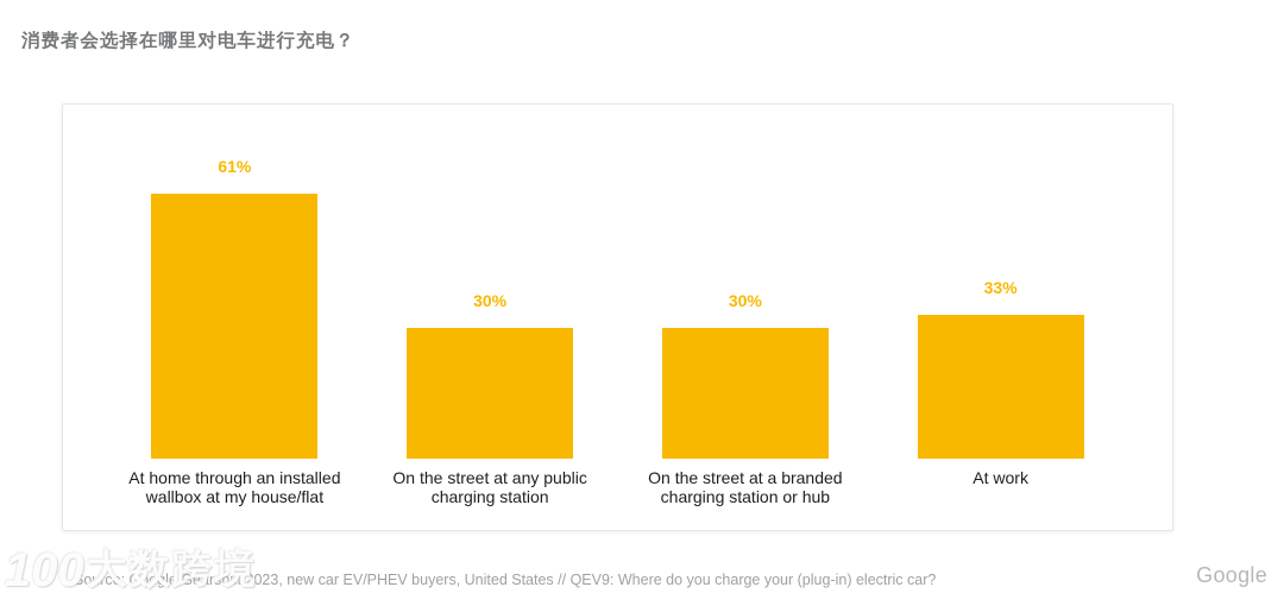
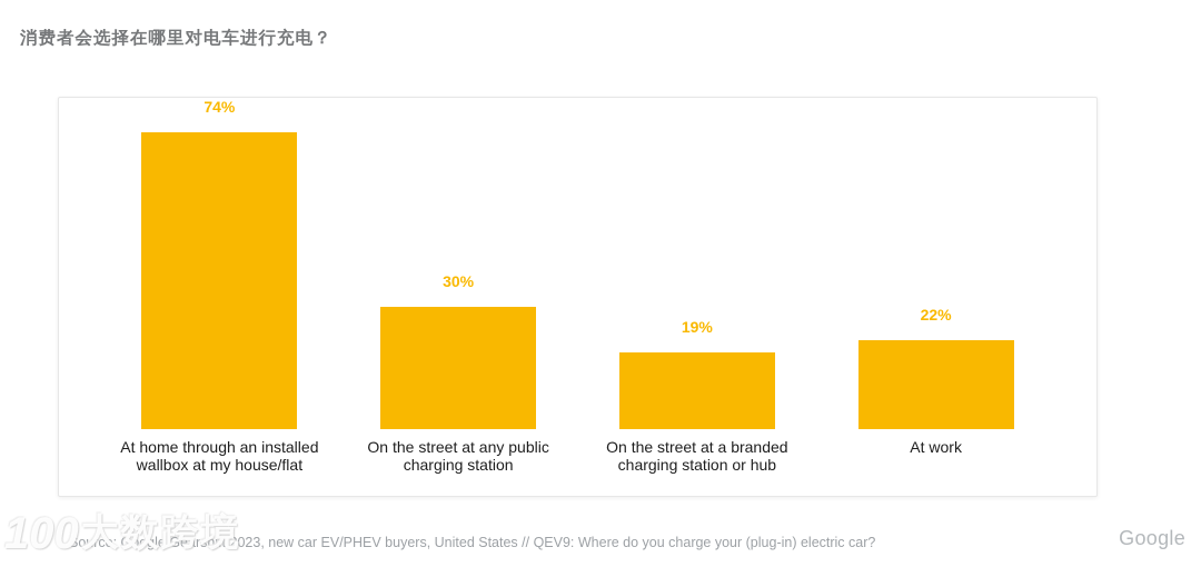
At home through an installed wallbox at my house/flat: 61% -> 74%
On the street at a branded charging station or hub: 30% -> 19%
At work: 33% -> 22%
